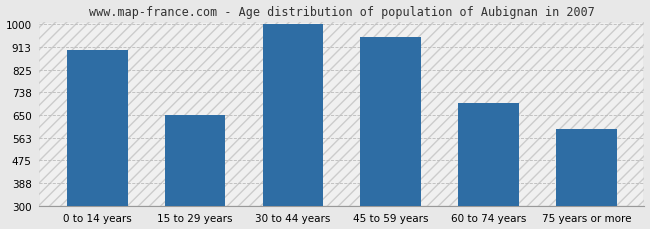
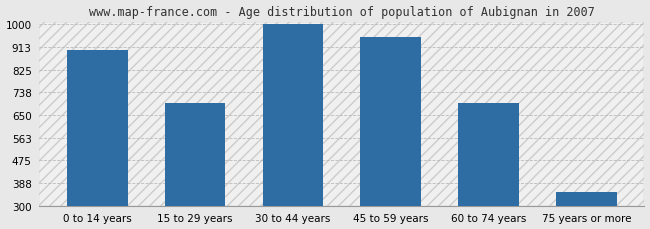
15 to 29 years: 650 -> 695
75 years or more: 595 -> 355
